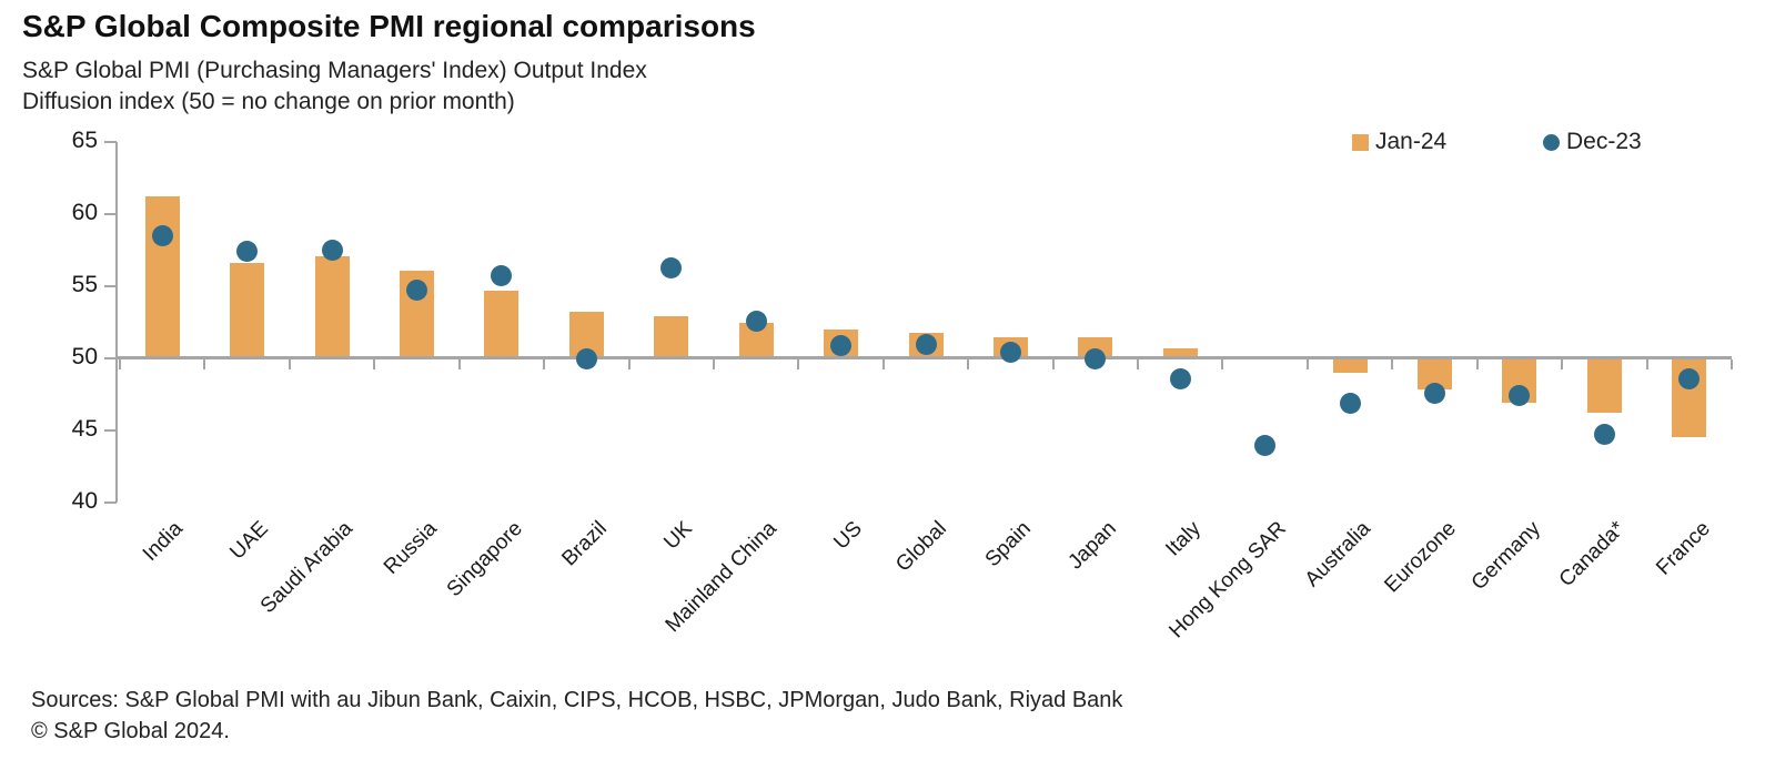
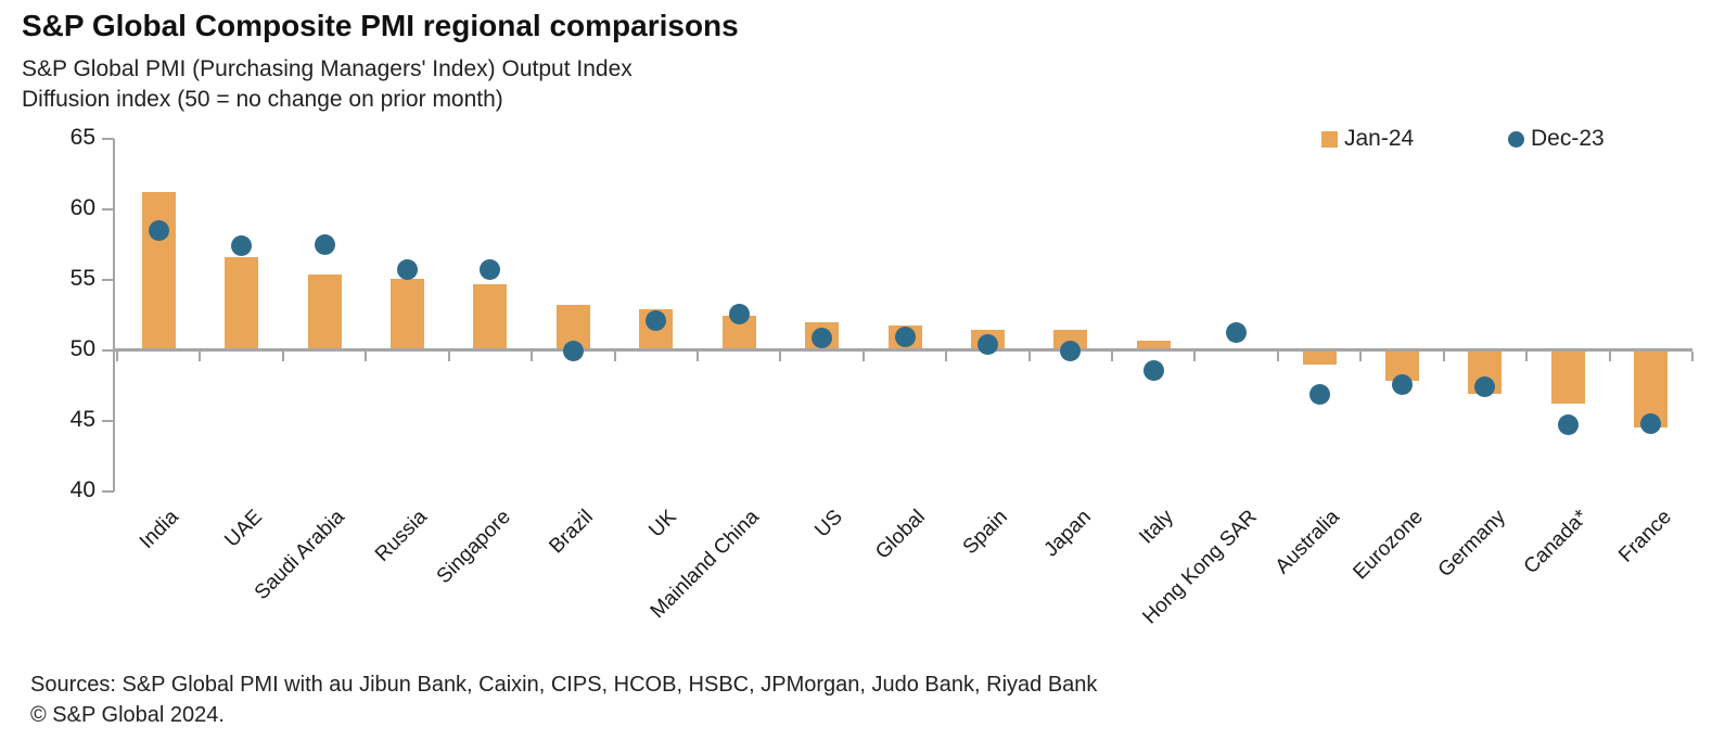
Jan-24/Saudi Arabia: 57.1 -> 55.4
Jan-24/Russia: 56.1 -> 55.1
Dec-23/Russia: 54.7 -> 55.7
Dec-23/UK: 56.3 -> 52.1
Dec-23/Hong Kong SAR: 44.0 -> 51.3
Dec-23/France: 48.6 -> 44.8
